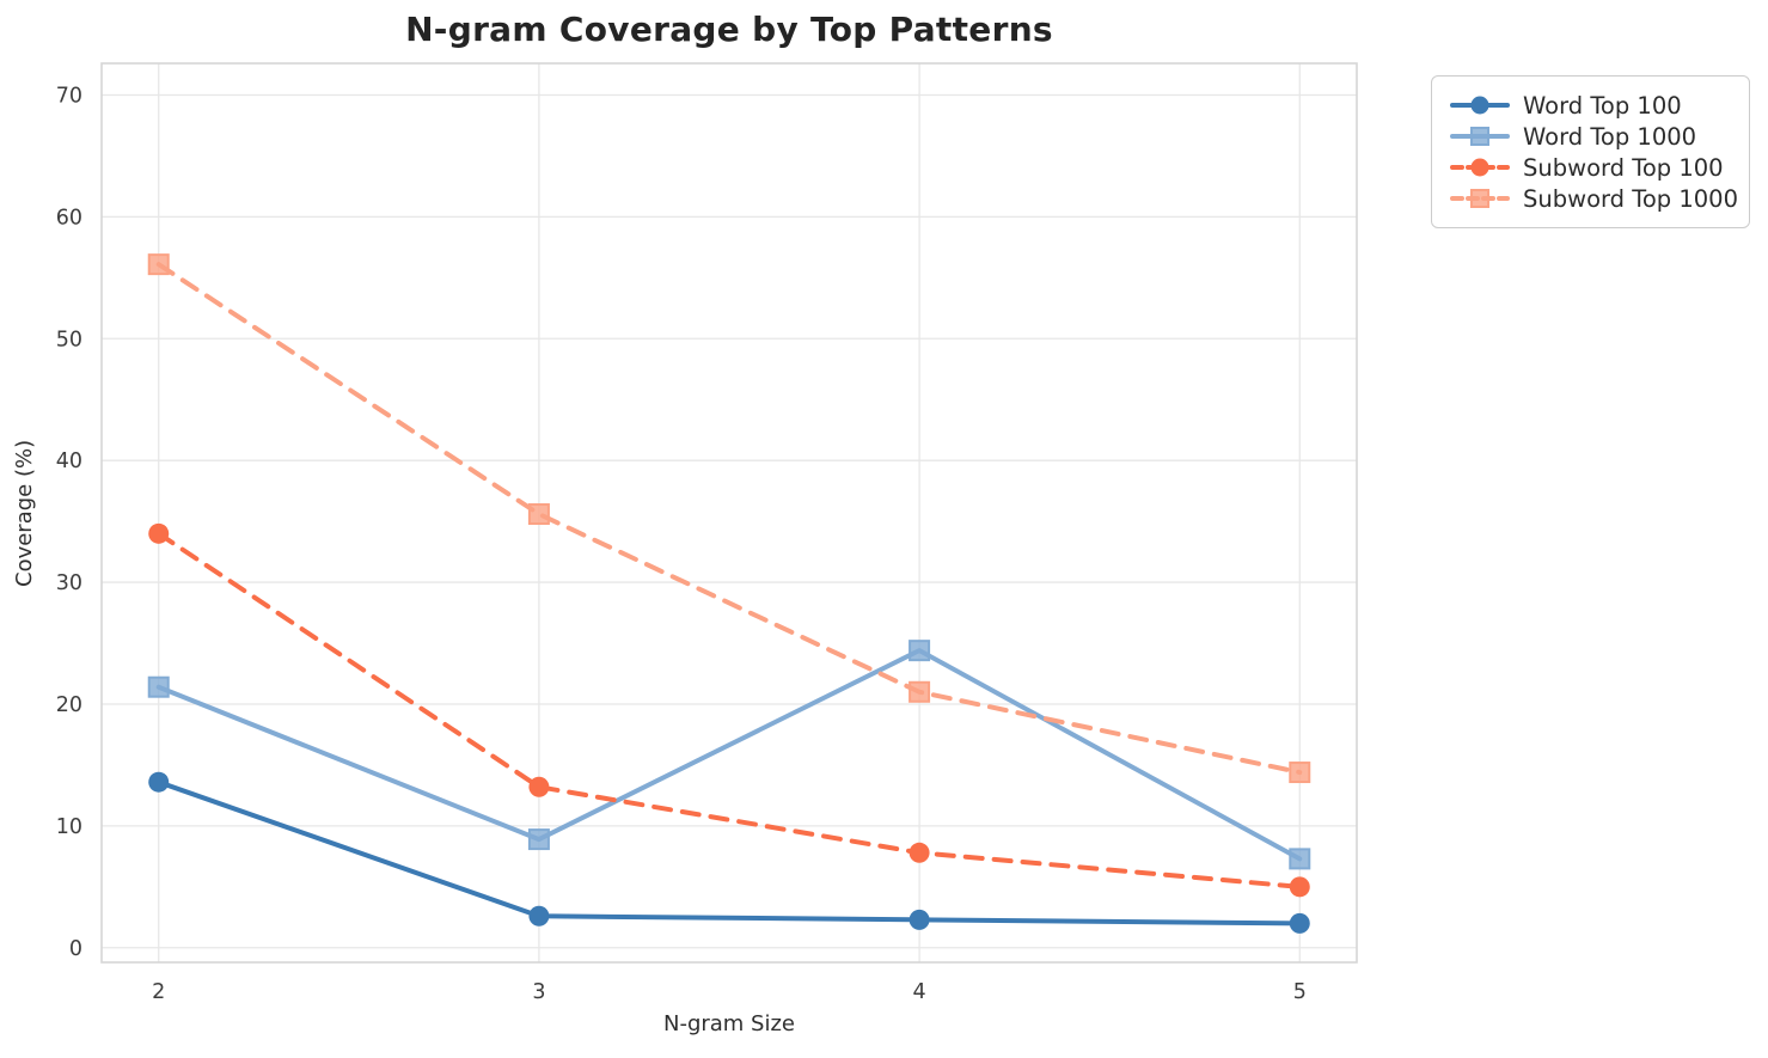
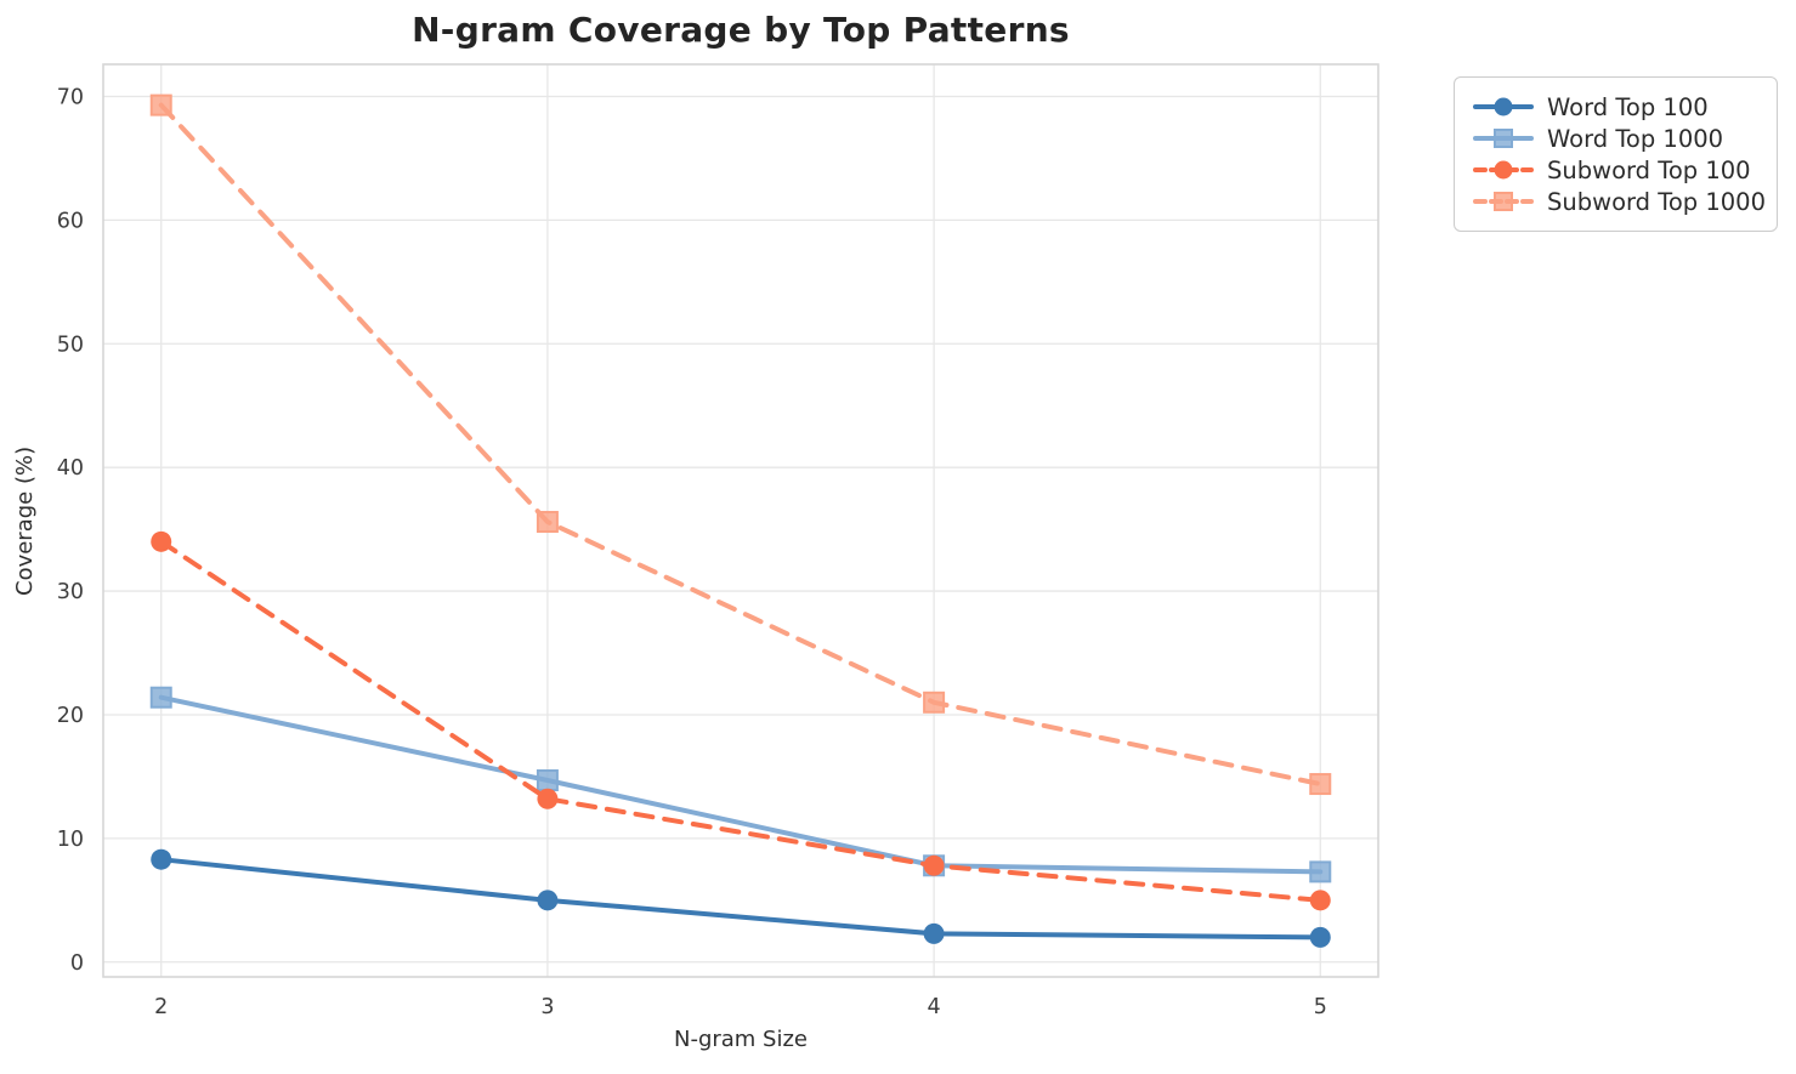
Word Top 100/2: 13.6 -> 8.3
Subword Top 1000/2: 56.1 -> 69.3
Word Top 100/3: 2.6 -> 5.0
Word Top 1000/3: 8.9 -> 14.7
Word Top 1000/4: 24.4 -> 7.8
